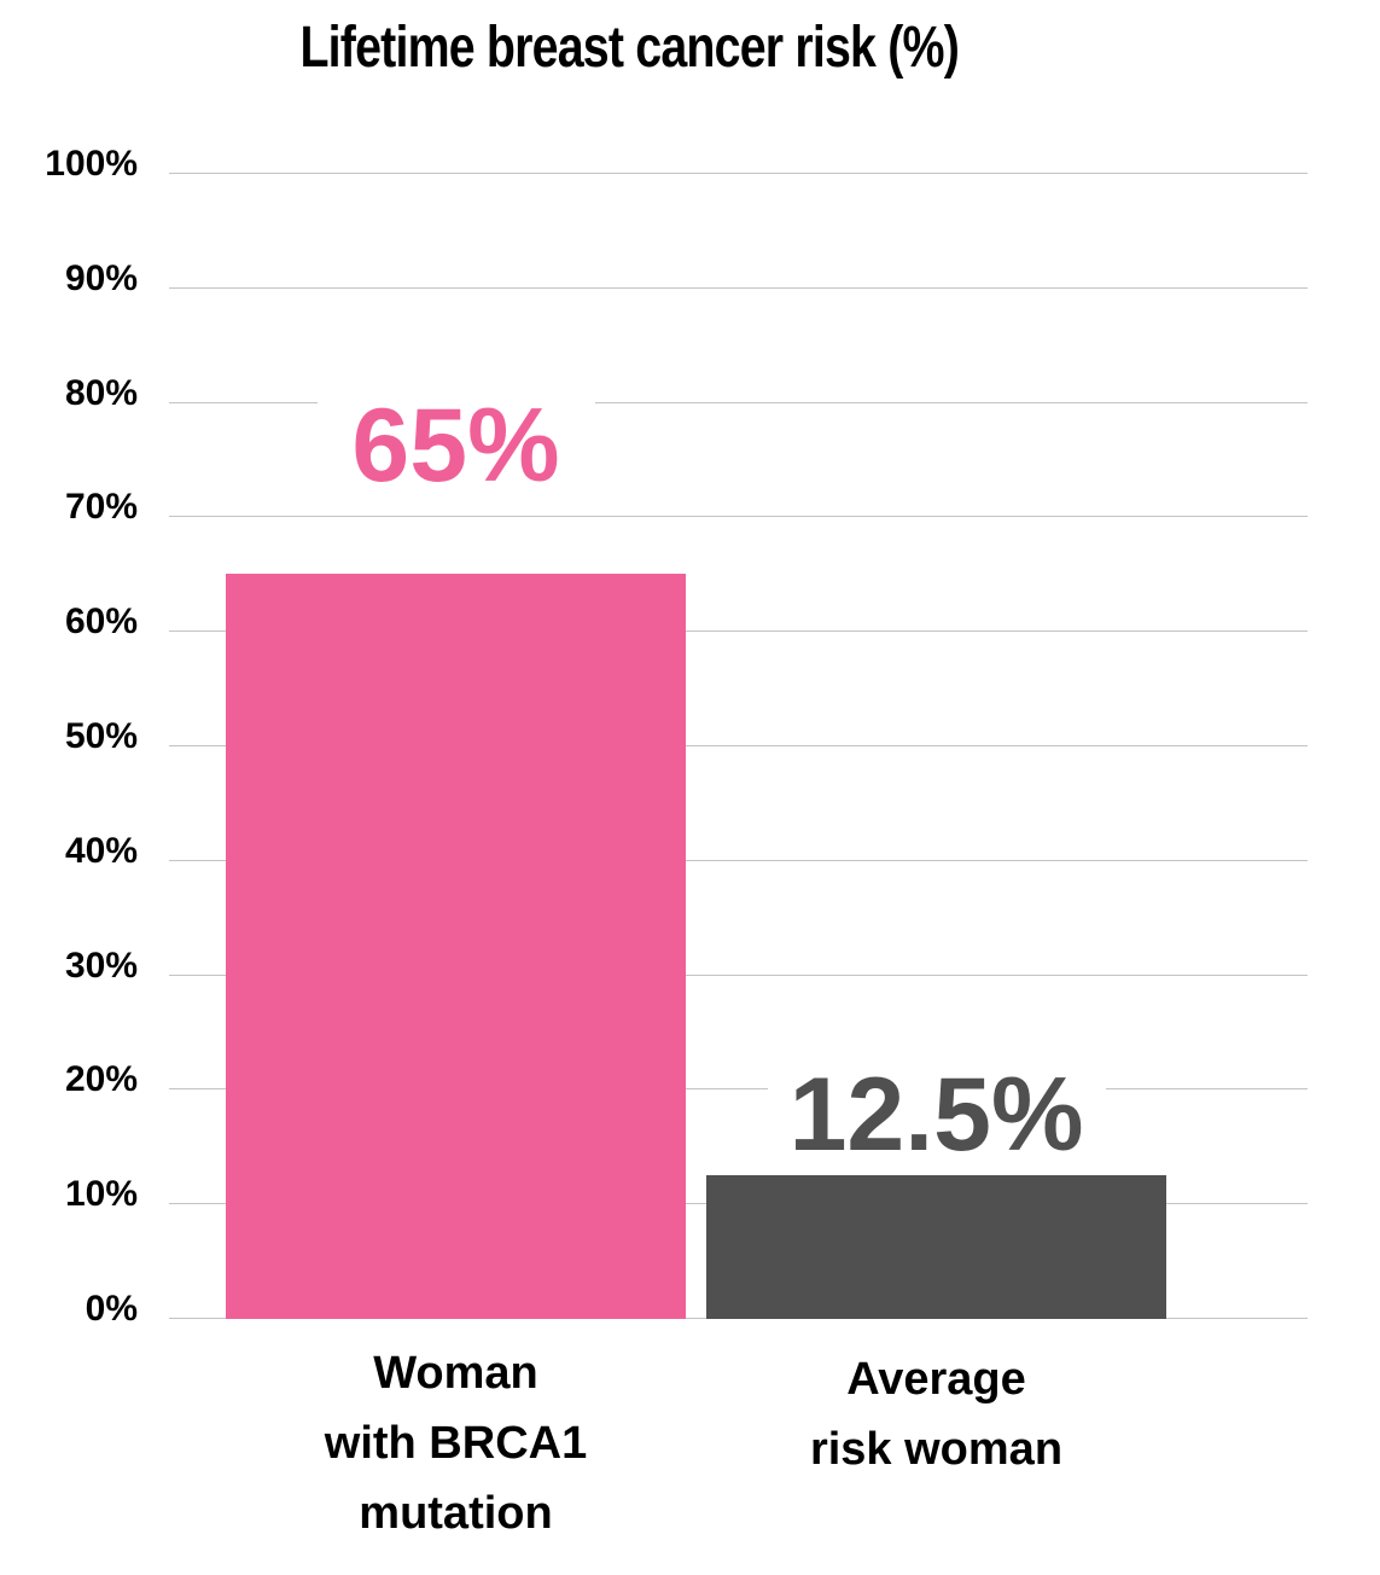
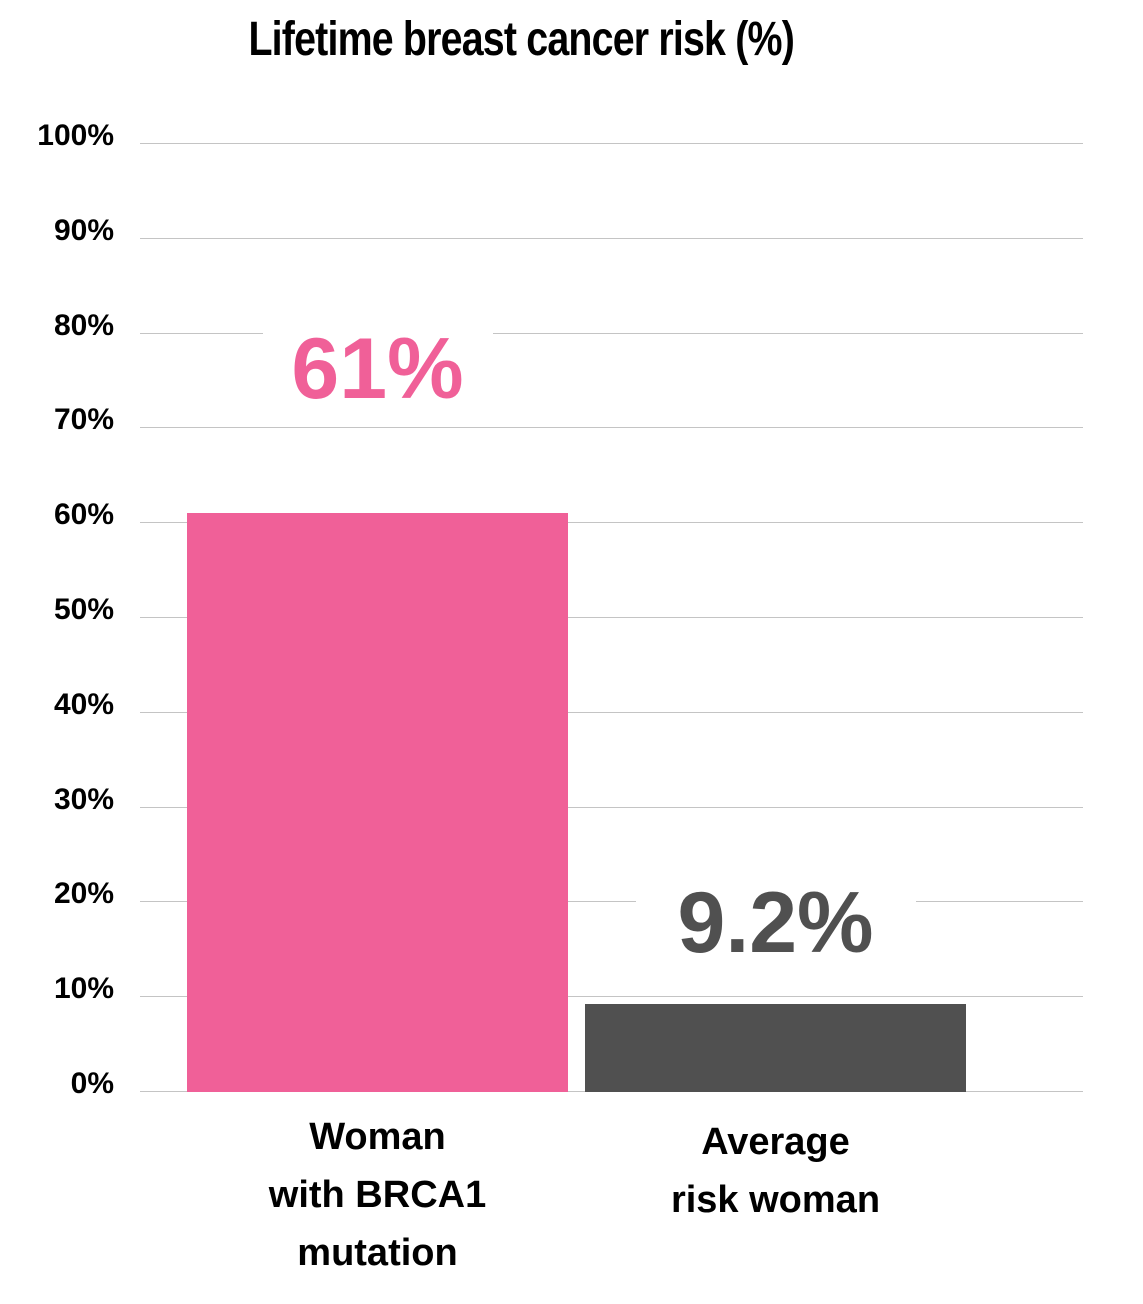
Woman with BRCA1 mutation: 65% -> 61%
Average risk woman: 12.5% -> 9.2%
